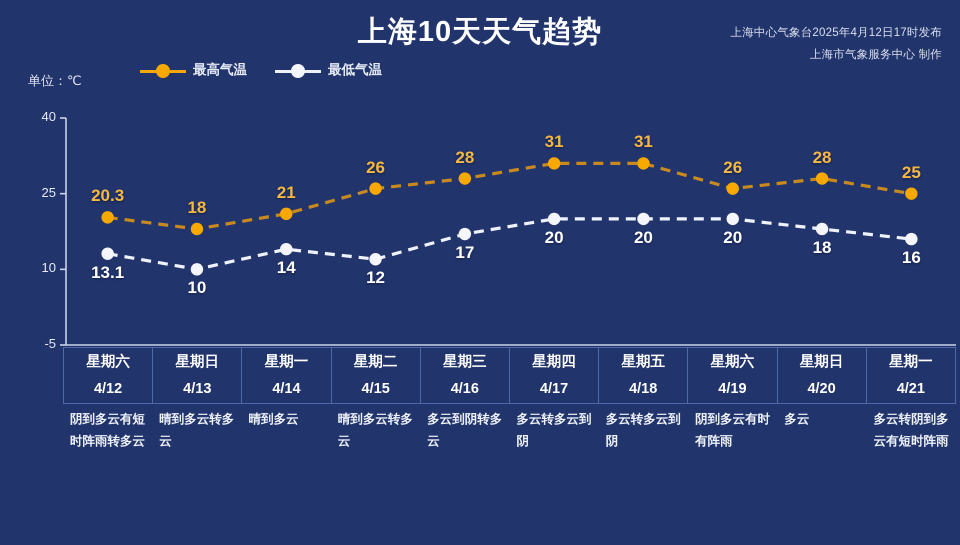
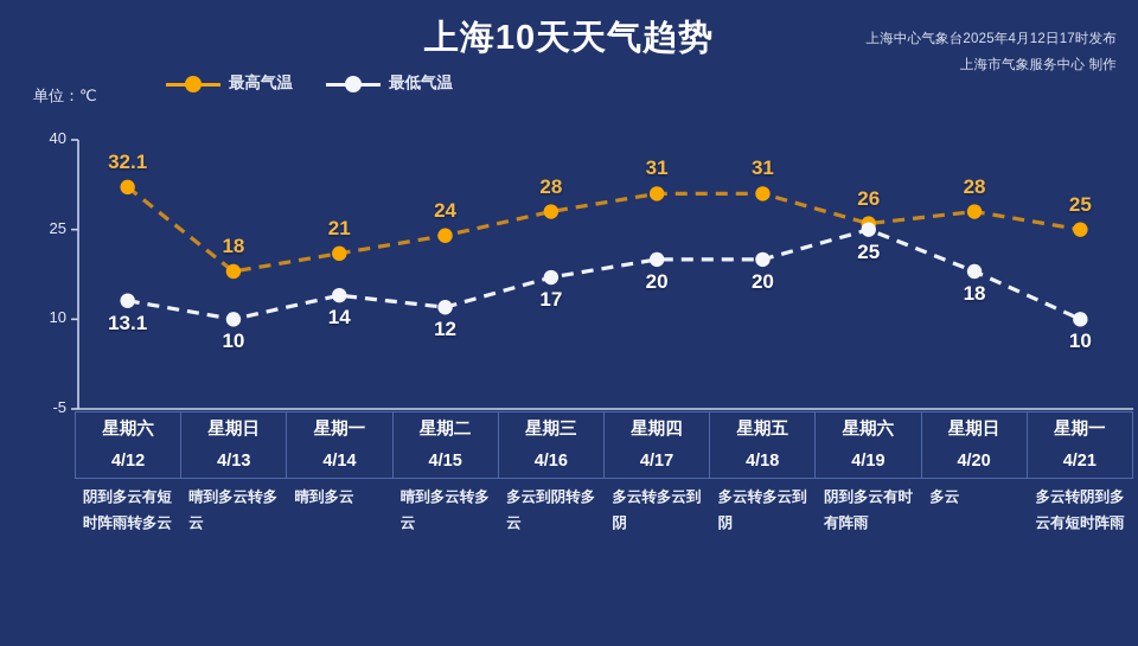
最高气温/4/12: 20.3 -> 32.1
最高气温/4/15: 26 -> 24
最低气温/4/19: 20 -> 25
最低气温/4/21: 16 -> 10
